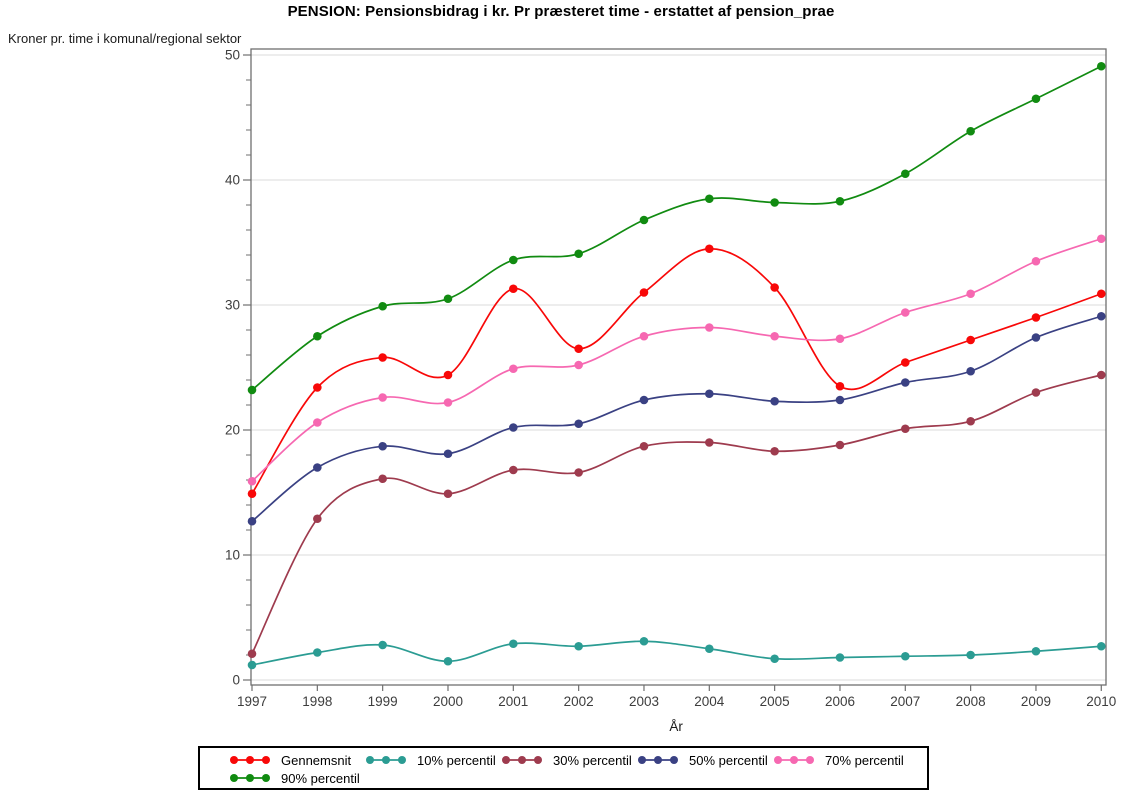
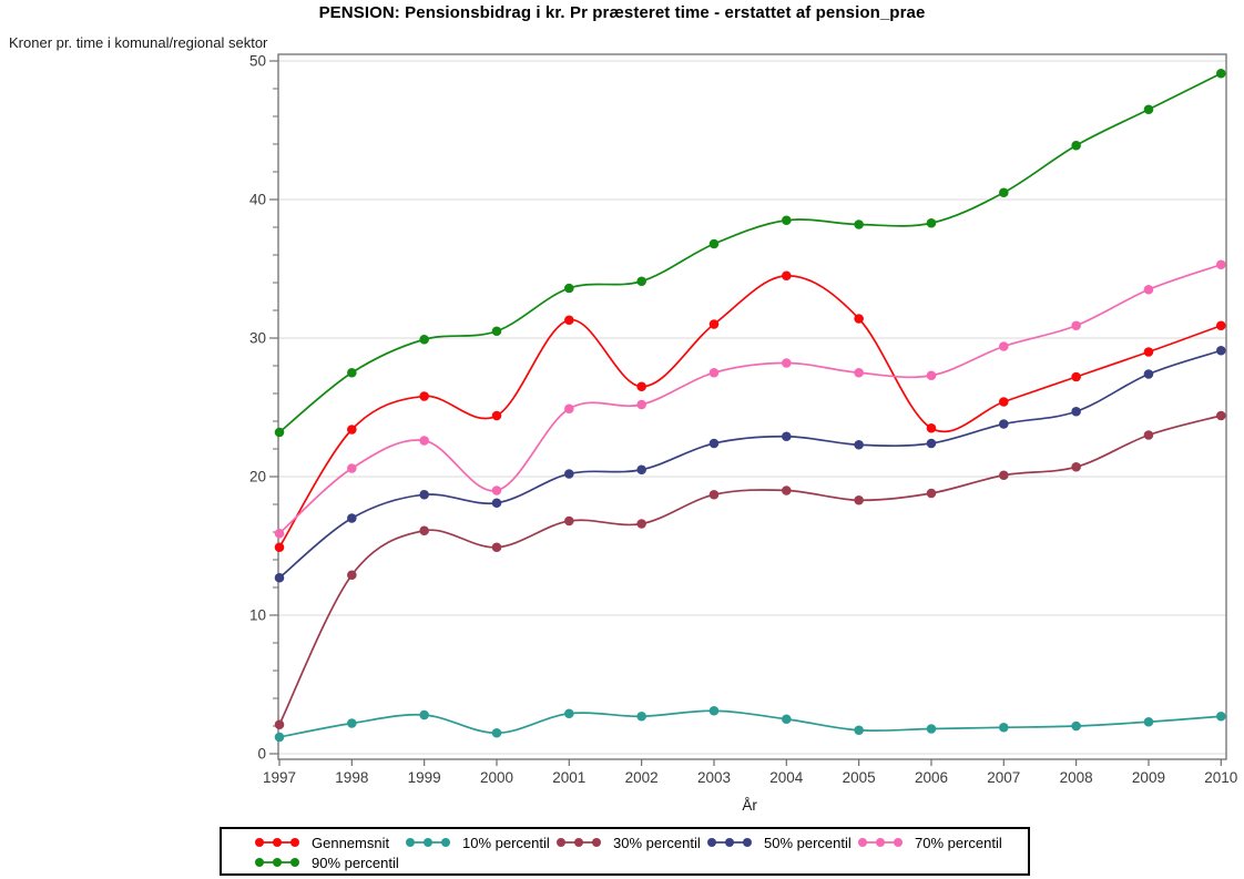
70% percentil/2000: 22.2 -> 19.0
